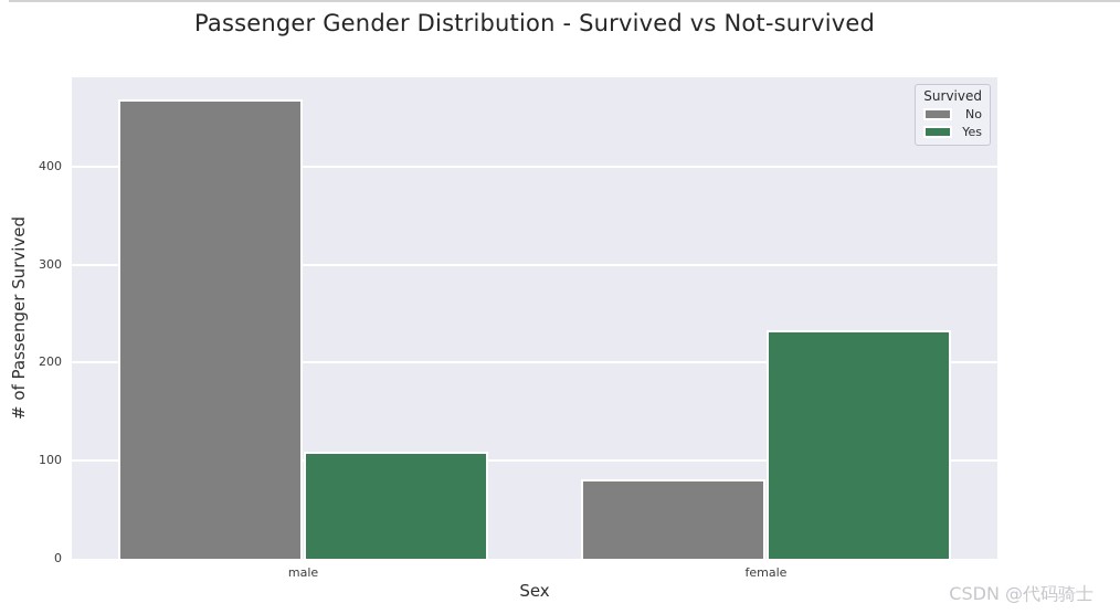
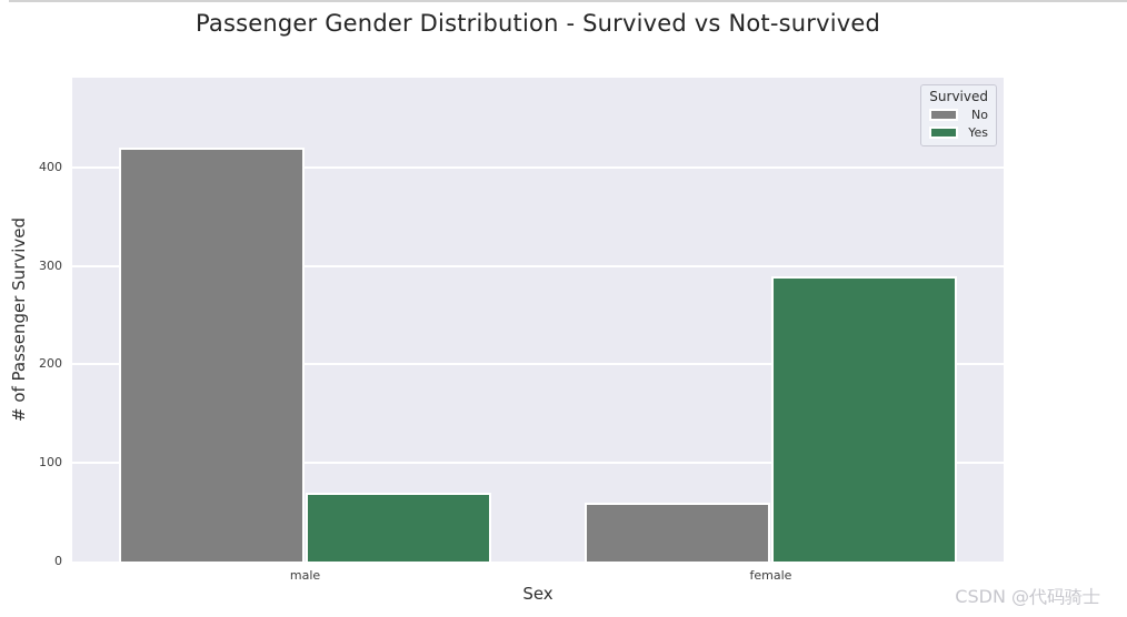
No/male: 470 -> 420
Yes/male: 110 -> 70
No/female: 80 -> 60
Yes/female: 230 -> 290
